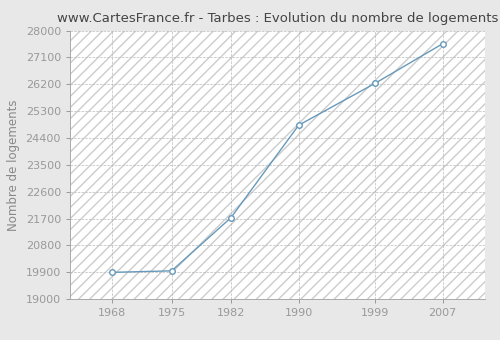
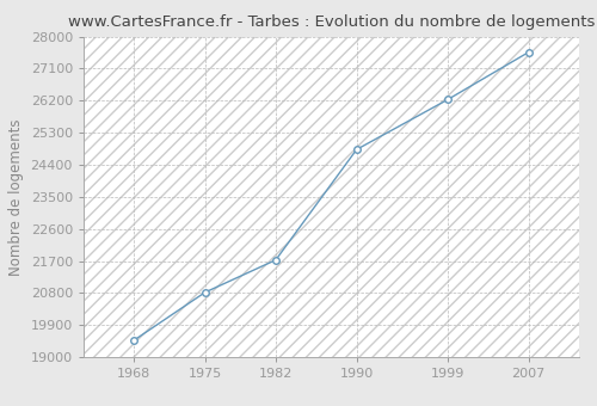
1968: 19900 -> 19480
1975: 19950 -> 20820
